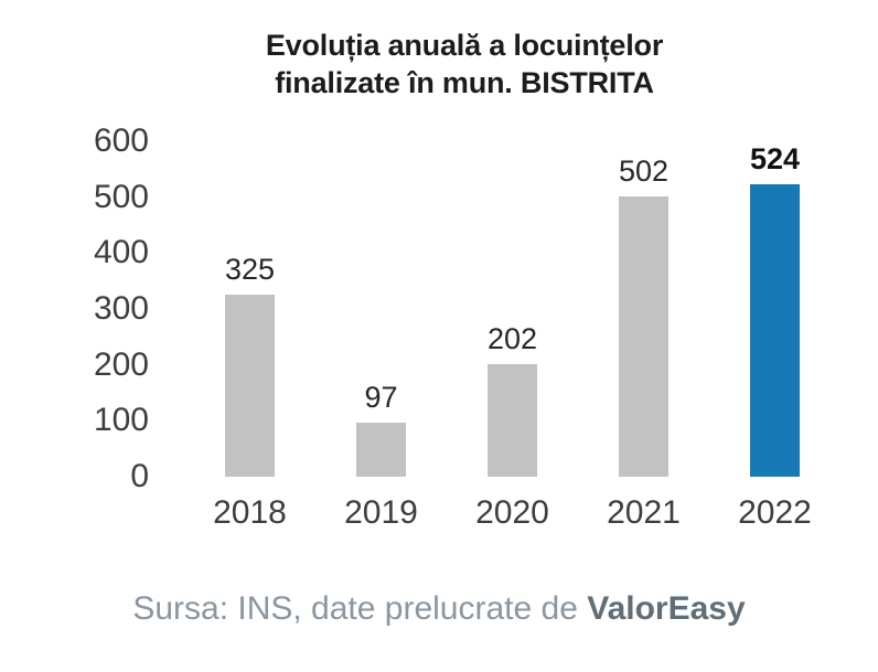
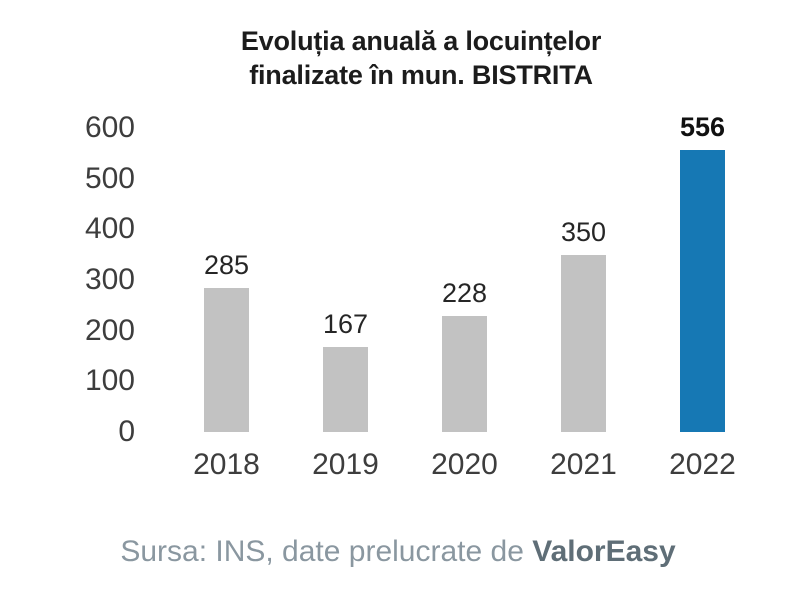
2018: 325 -> 285
2019: 97 -> 167
2020: 202 -> 228
2021: 502 -> 350
2022: 524 -> 556
